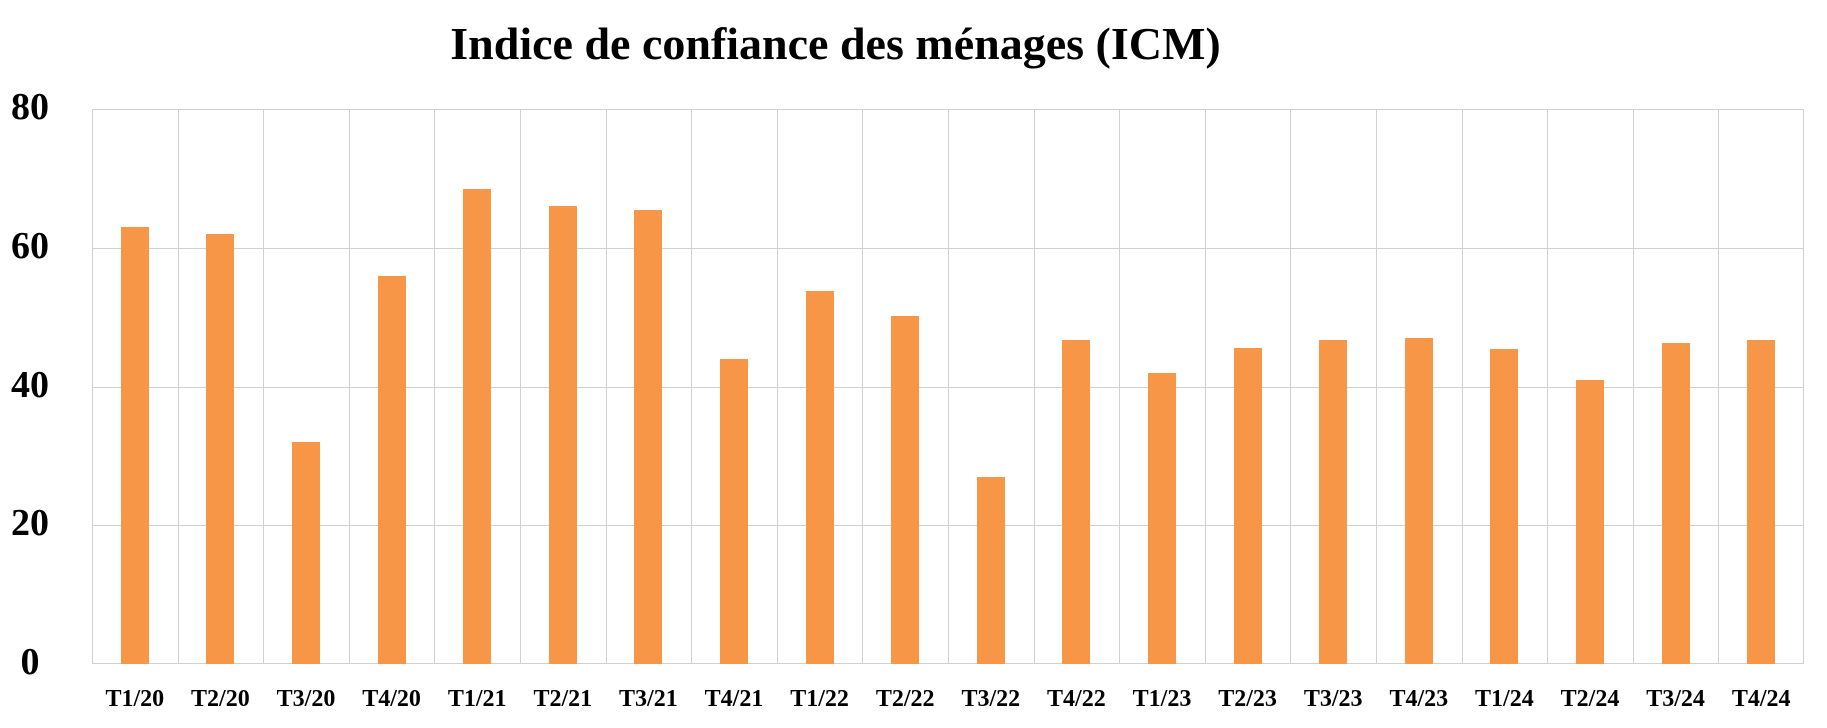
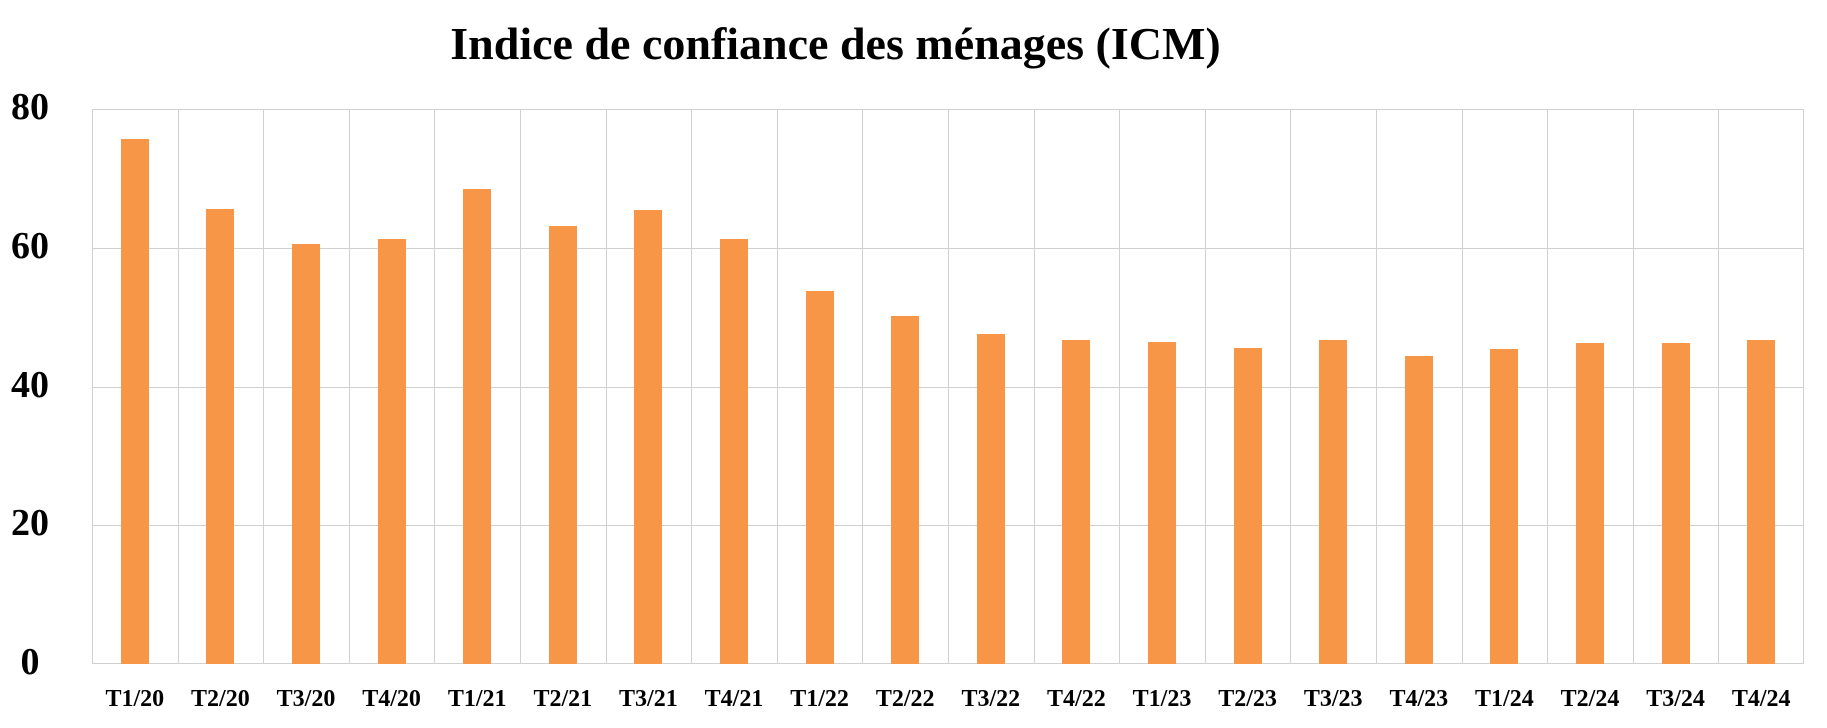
T1/20: 63 -> 76
T2/20: 62 -> 66
T3/20: 32 -> 61
T4/20: 56 -> 61
T2/21: 66 -> 63
T4/21: 44 -> 61
T3/22: 27 -> 48
T1/23: 42 -> 46
T4/23: 47 -> 44
T2/24: 41 -> 46
